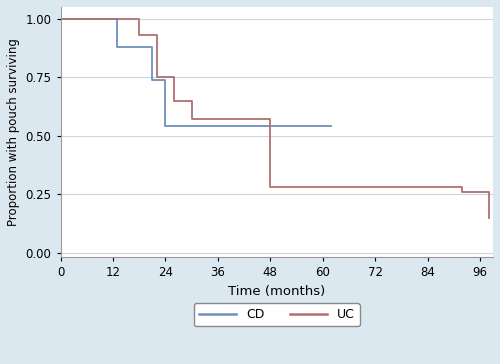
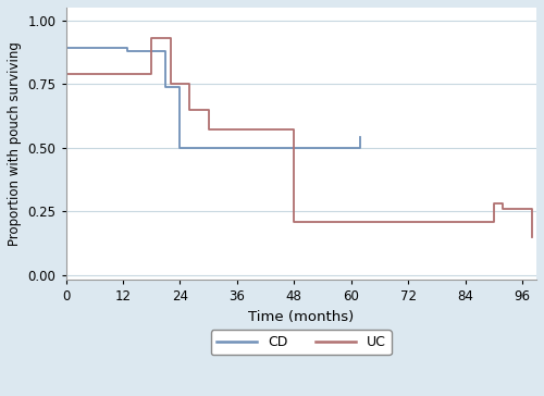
CD/0: 1.00 -> 0.89
UC/0: 1.00 -> 0.79
CD/24: 0.54 -> 0.50
UC/48: 0.28 -> 0.21
